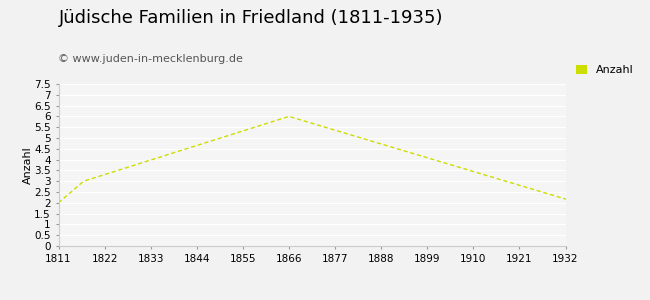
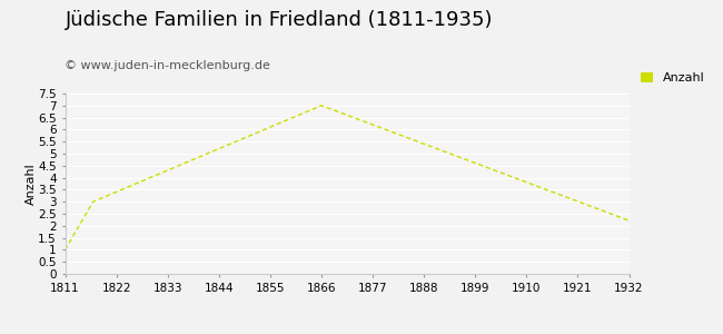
1811: 2 -> 1
1866: 6 -> 7
